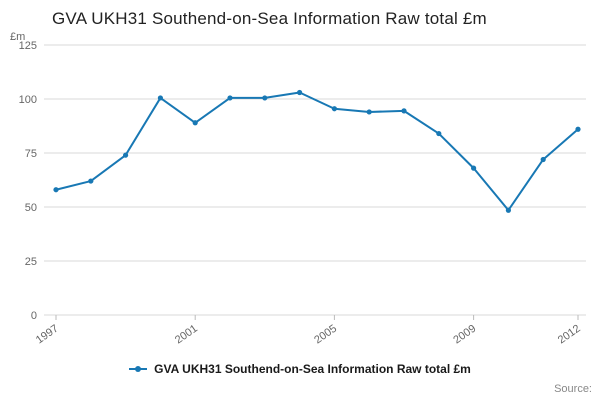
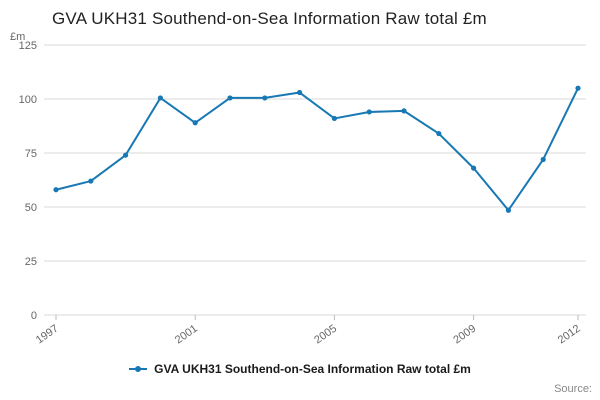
2005: 96 -> 91
2012: 86 -> 105
